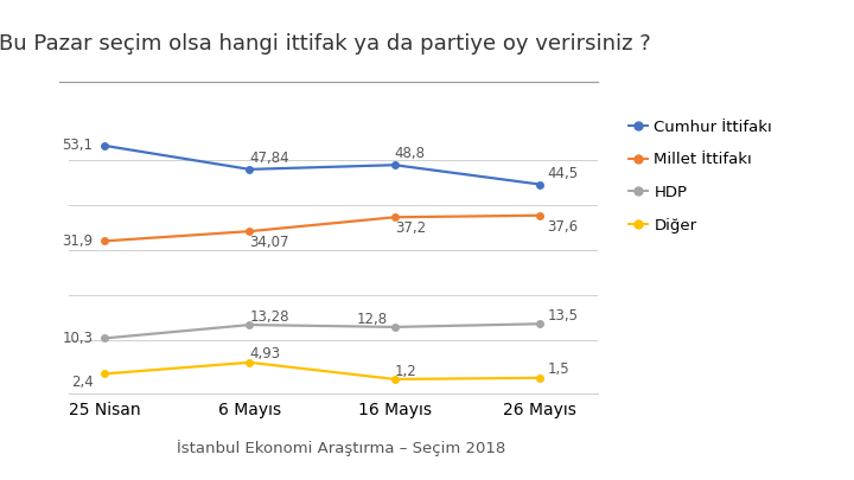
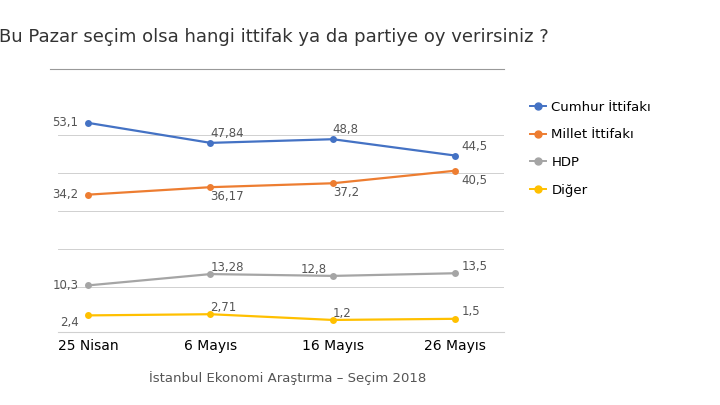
Millet İttifakı/25 Nisan: 31,9 -> 34,2
Millet İttifakı/6 Mayıs: 34,07 -> 36,17
Diğer/6 Mayıs: 4,93 -> 2,71
Millet İttifakı/26 Mayıs: 37,6 -> 40,5
